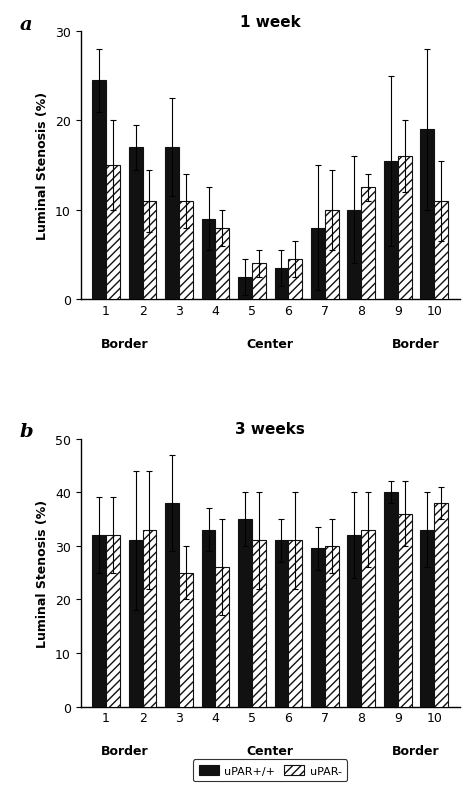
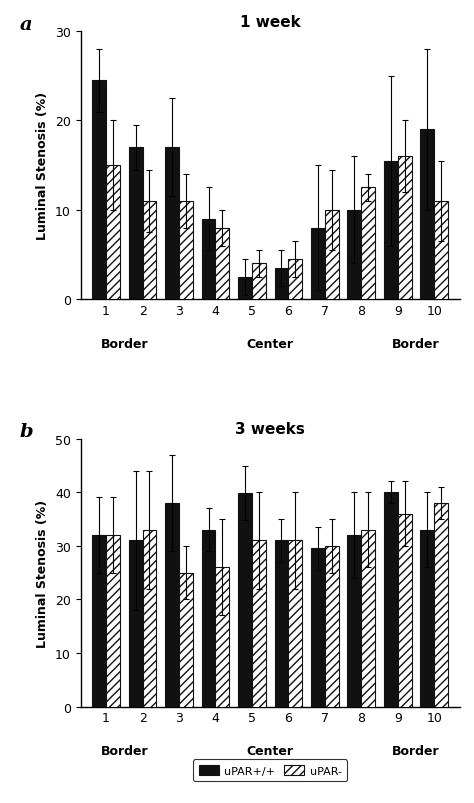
3 weeks/uPAR+/+/5: 35.0 -> 39.8
